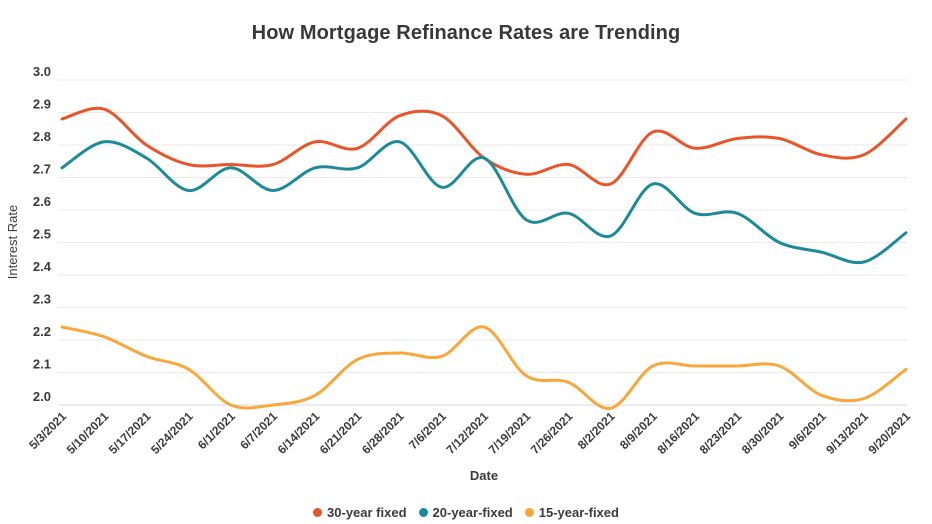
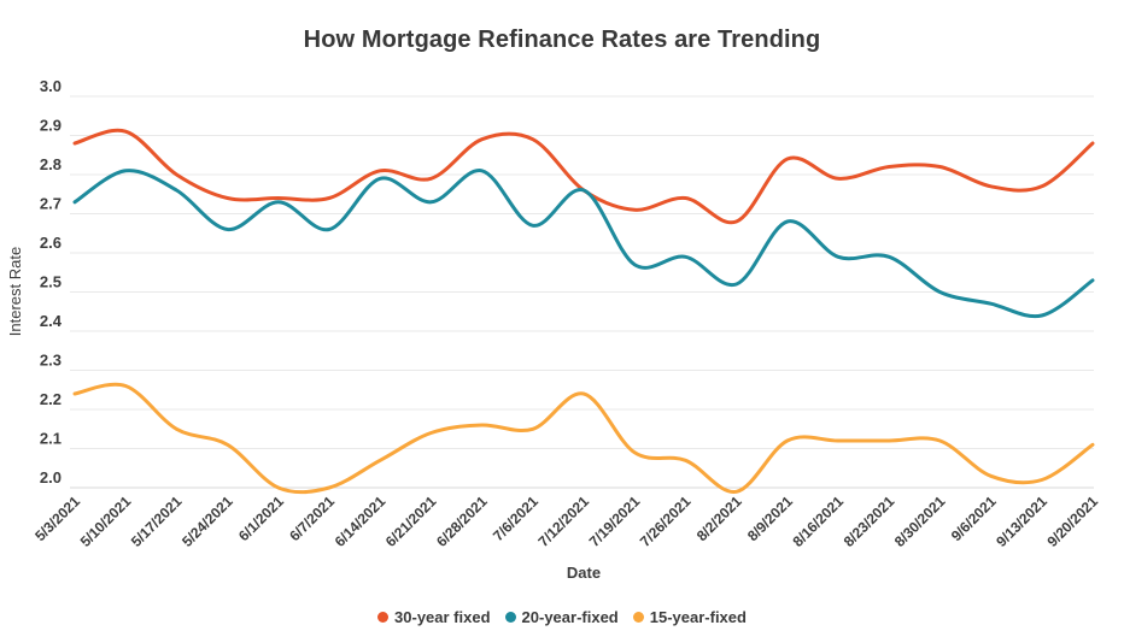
15-year-fixed/5/10/2021: 2.21 -> 2.26
20-year-fixed/6/14/2021: 2.73 -> 2.79
15-year-fixed/6/14/2021: 2.03 -> 2.07
